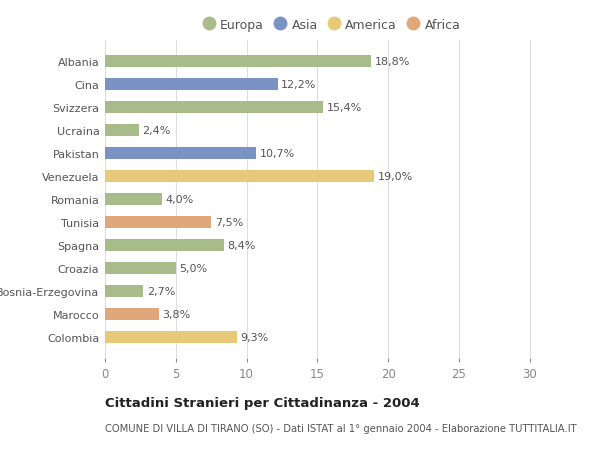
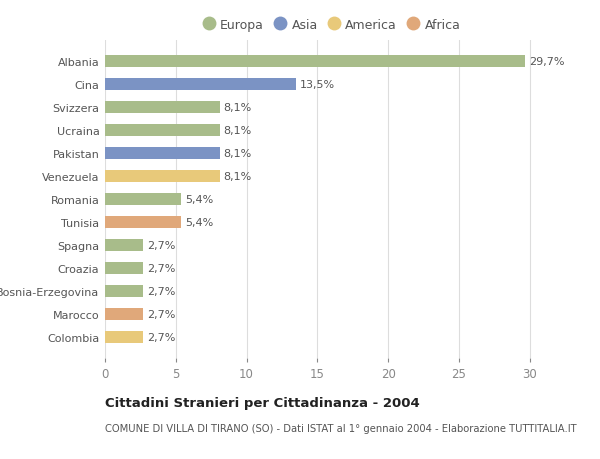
Albania: 18,8% -> 29,7%
Cina: 12,2% -> 13,5%
Svizzera: 15,4% -> 8,1%
Ucraina: 2,4% -> 8,1%
Pakistan: 10,7% -> 8,1%
Venezuela: 19,0% -> 8,1%
Romania: 4,0% -> 5,4%
Tunisia: 7,5% -> 5,4%
Spagna: 8,4% -> 2,7%
Croazia: 5,0% -> 2,7%
Marocco: 3,8% -> 2,7%
Colombia: 9,3% -> 2,7%
